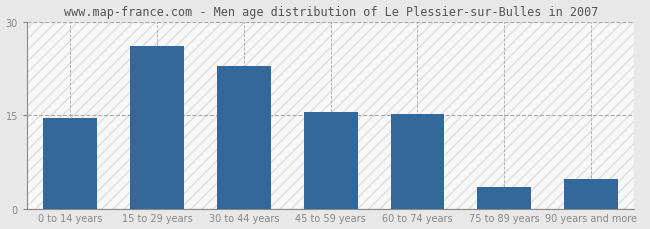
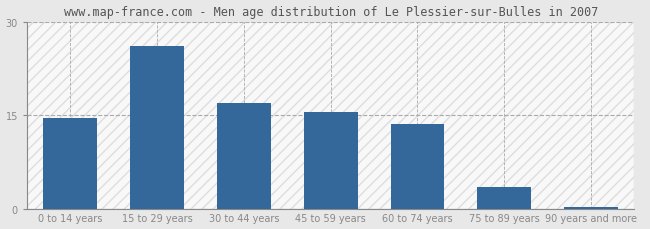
30 to 44 years: 22.8 -> 17.0
60 to 74 years: 15.2 -> 13.5
90 years and more: 4.8 -> 0.3
